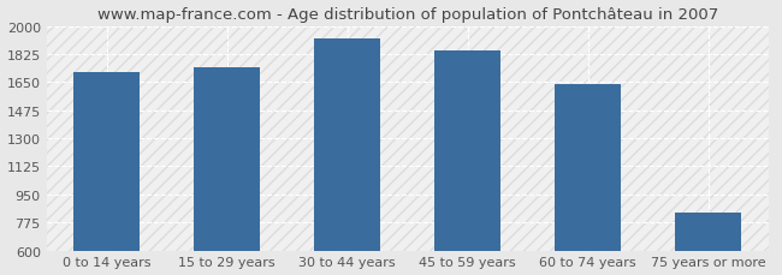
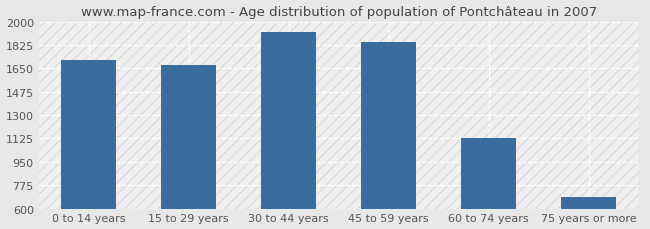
15 to 29 years: 1740 -> 1680
60 to 74 years: 1640 -> 1130
75 years or more: 840 -> 680
